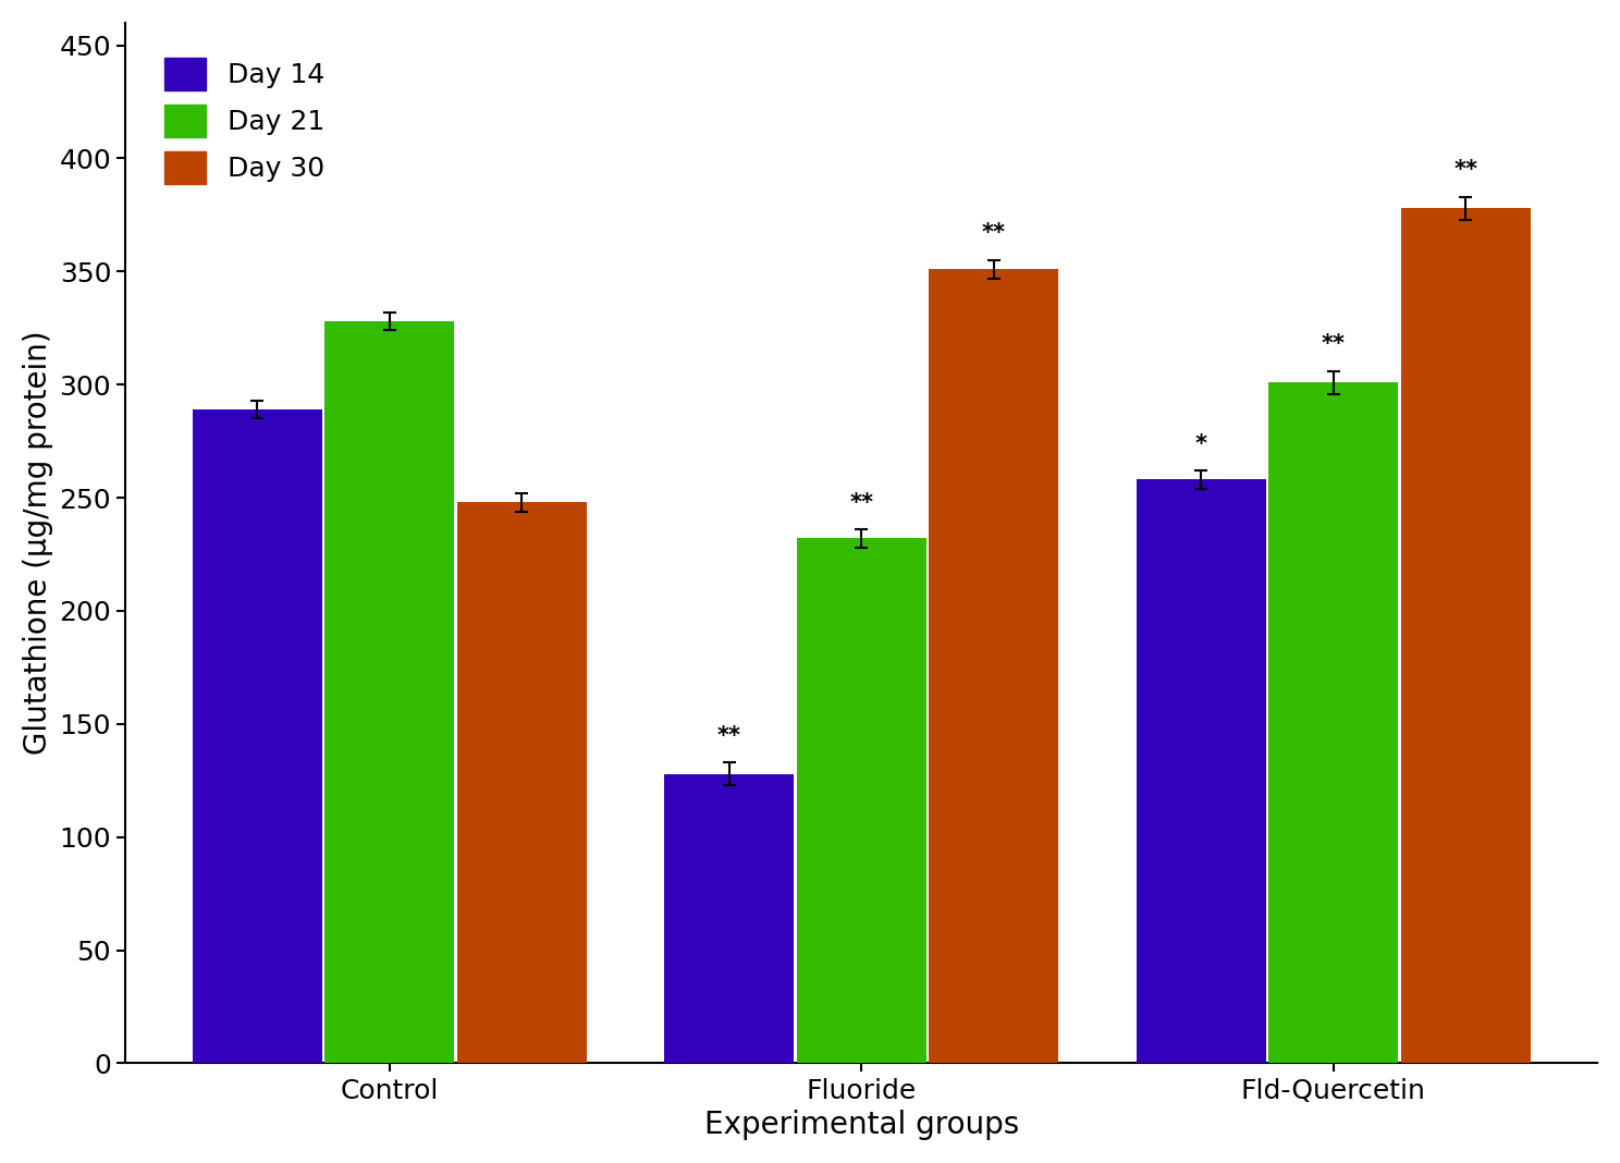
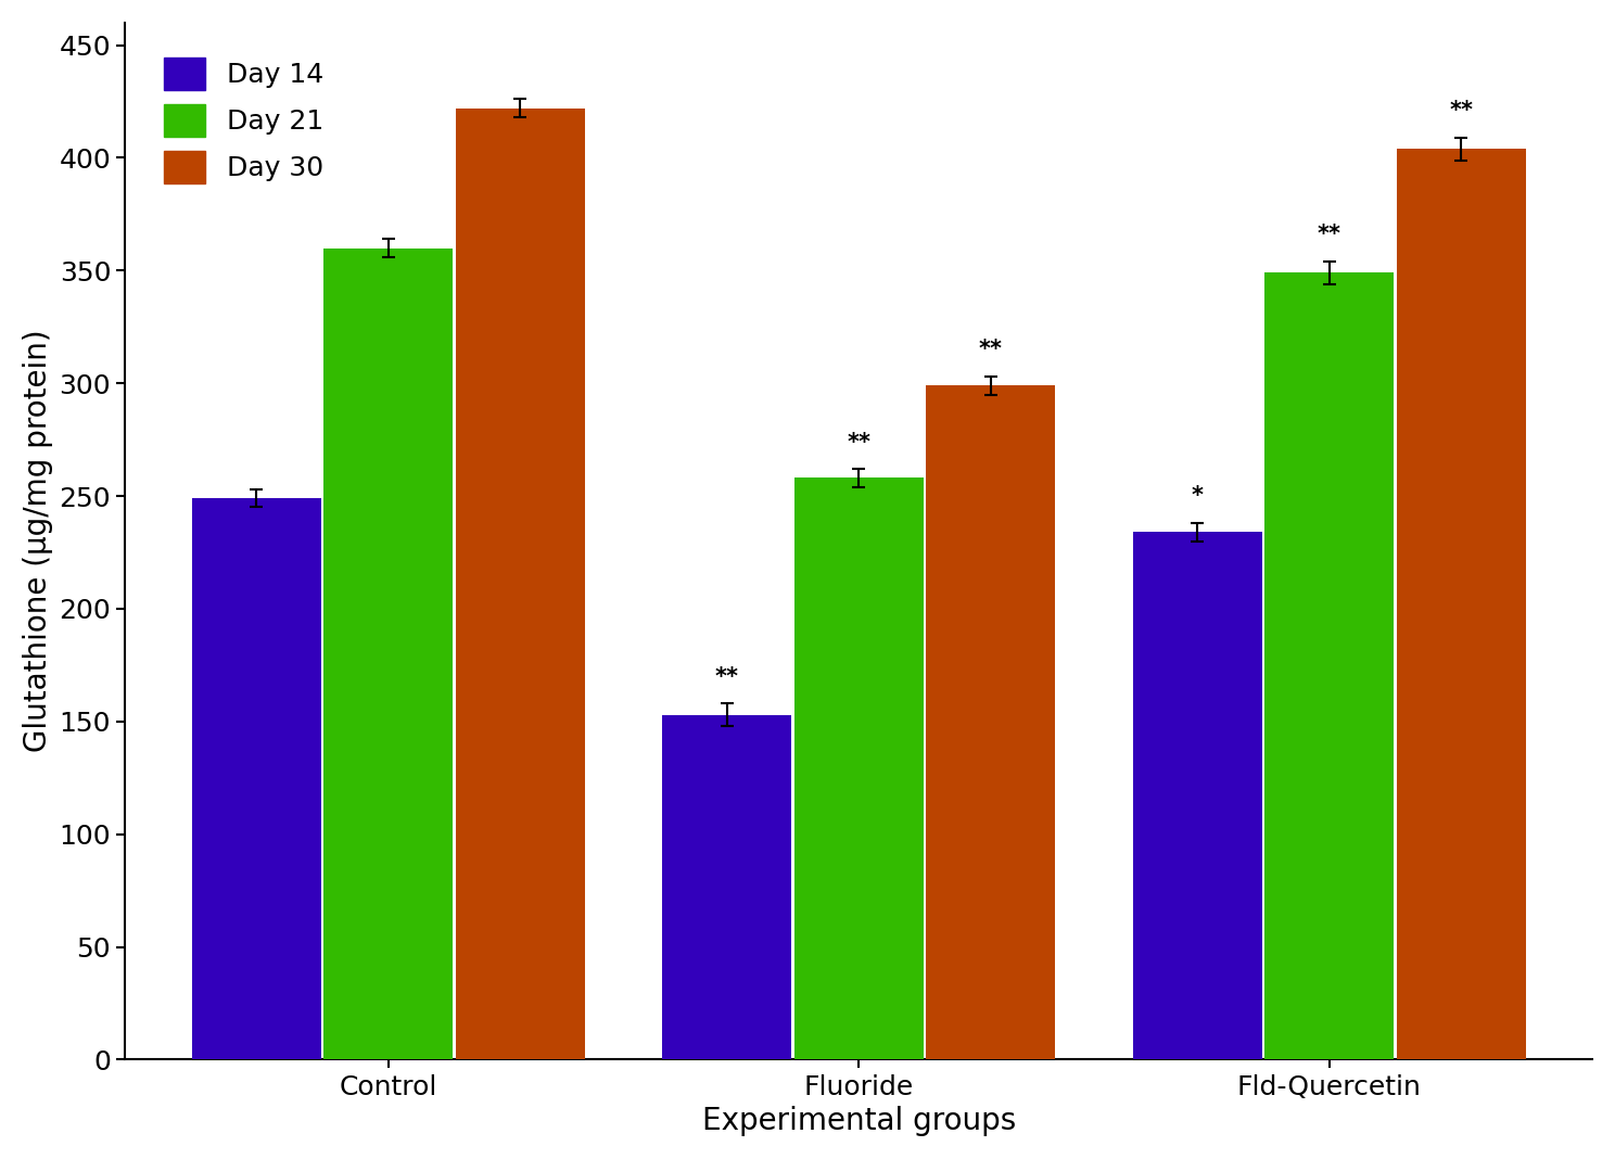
Day 14/Control: 289 -> 249
Day 21/Control: 328 -> 360
Day 30/Control: 248 -> 422
Day 14/Fluoride: 128 -> 153
Day 21/Fluoride: 232 -> 258
Day 30/Fluoride: 351 -> 299
Day 14/Fld-Quercetin: 258 -> 234
Day 21/Fld-Quercetin: 301 -> 349
Day 30/Fld-Quercetin: 378 -> 404
